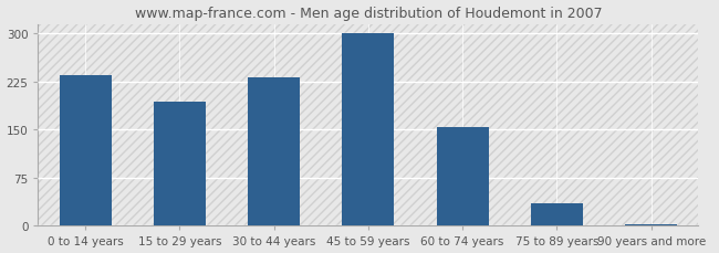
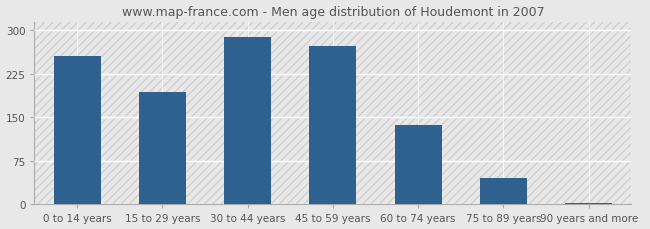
0 to 14 years: 235 -> 256
30 to 44 years: 232 -> 288
45 to 59 years: 300 -> 272
60 to 74 years: 154 -> 136
75 to 89 years: 35 -> 46
